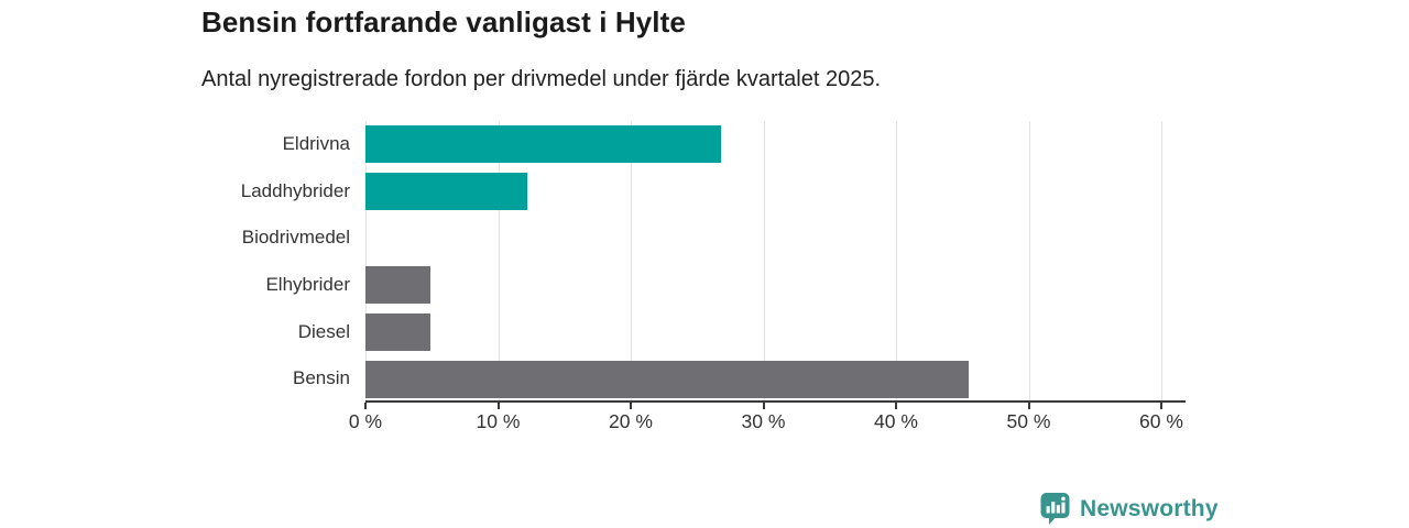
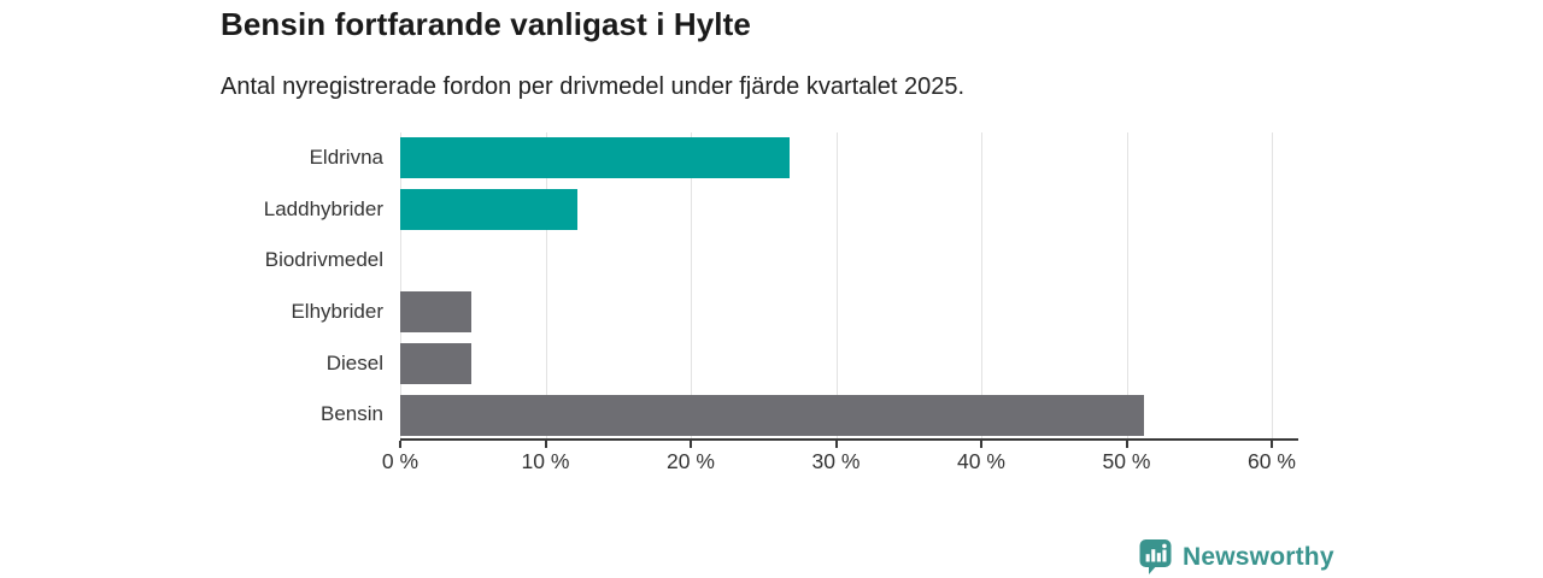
Bensin: 45.5% -> 51.2%
